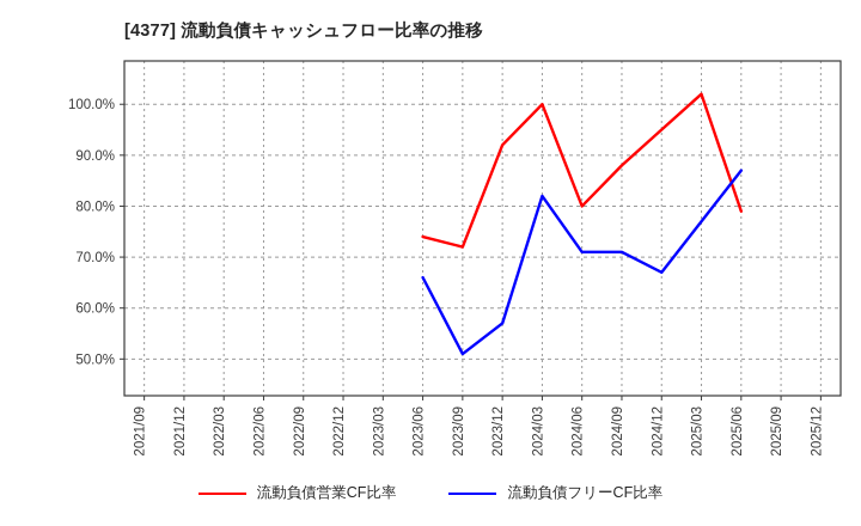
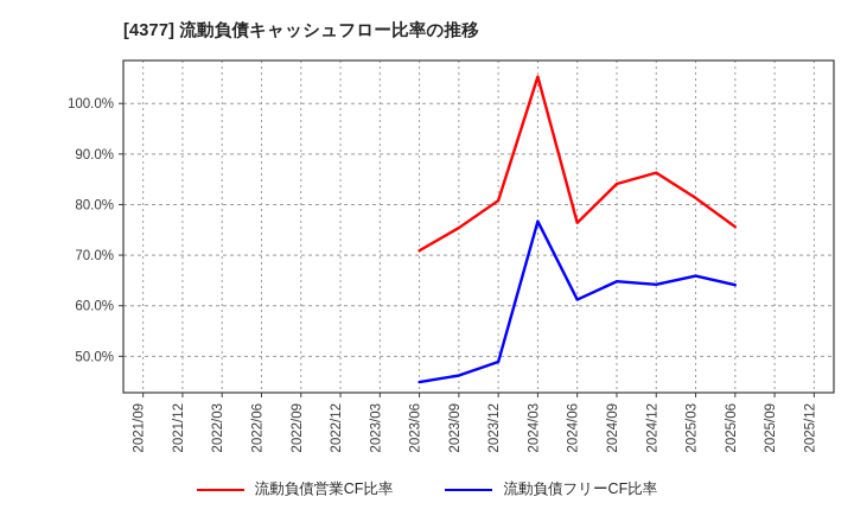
流動負債営業CF比率/2023/06: 74% -> 71%
流動負債フリーCF比率/2023/06: 66% -> 45%
流動負債営業CF比率/2023/09: 72% -> 75%
流動負債フリーCF比率/2023/09: 51% -> 46%
流動負債営業CF比率/2023/12: 92% -> 81%
流動負債フリーCF比率/2023/12: 57% -> 49%
流動負債営業CF比率/2024/03: 100% -> 105%
流動負債フリーCF比率/2024/03: 82% -> 77%
流動負債営業CF比率/2024/06: 80% -> 76%
流動負債フリーCF比率/2024/06: 71% -> 61%
流動負債営業CF比率/2024/09: 88% -> 84%
流動負債フリーCF比率/2024/09: 71% -> 65%
流動負債営業CF比率/2024/12: 95% -> 86%
流動負債フリーCF比率/2024/12: 67% -> 64%
流動負債営業CF比率/2025/03: 102% -> 81%
流動負債フリーCF比率/2025/03: 77% -> 66%
流動負債営業CF比率/2025/06: 79% -> 76%
流動負債フリーCF比率/2025/06: 87% -> 64%
